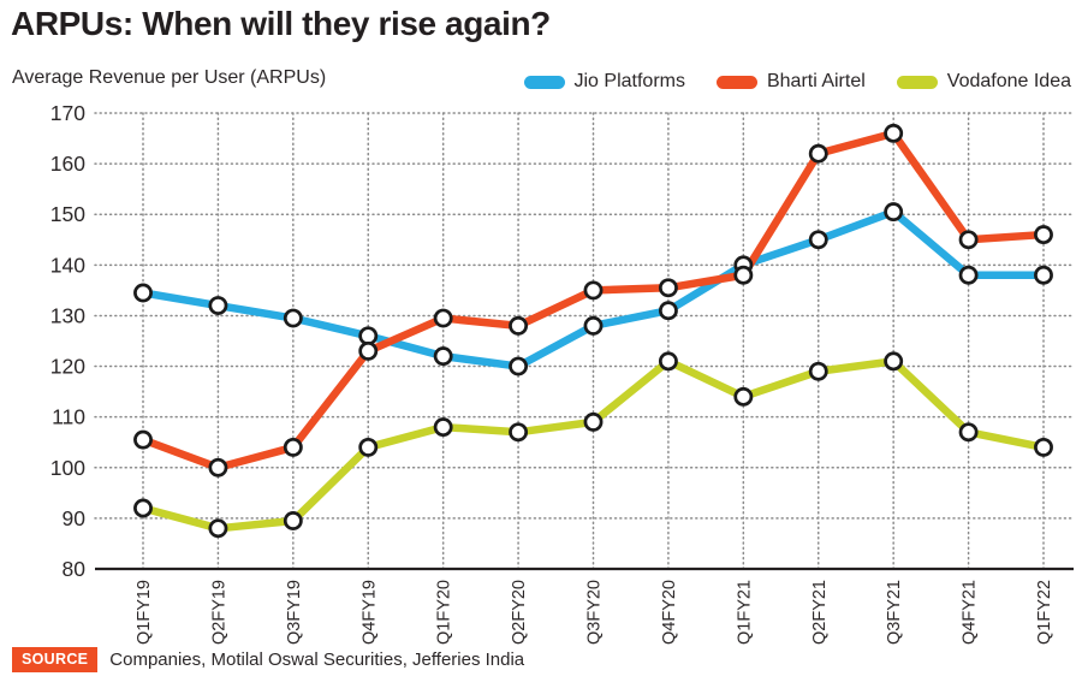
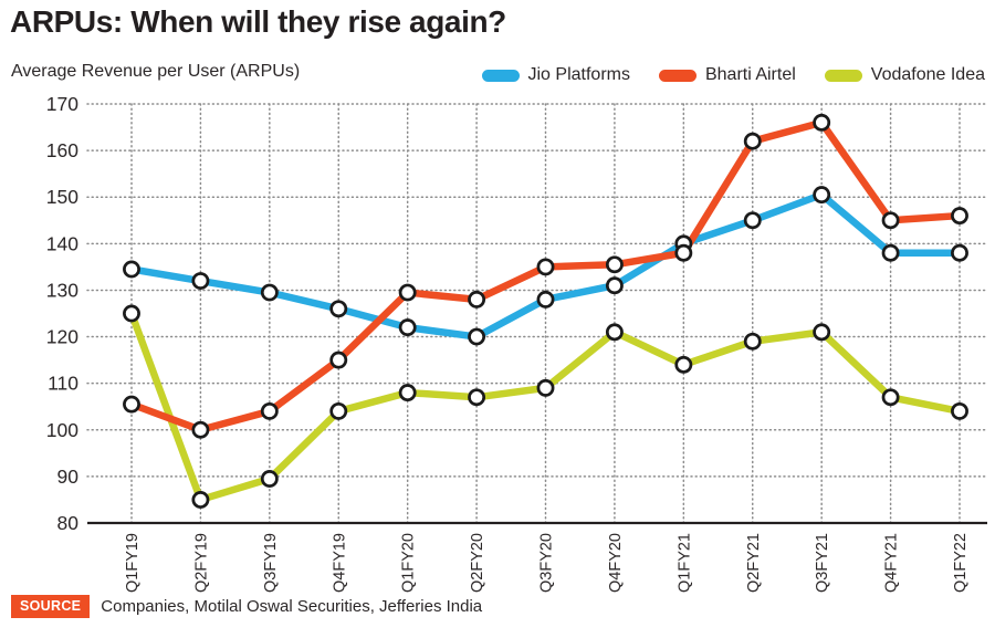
Vodafone Idea/Q1FY19: 92 -> 125
Vodafone Idea/Q2FY19: 88 -> 85
Bharti Airtel/Q4FY19: 123 -> 115
